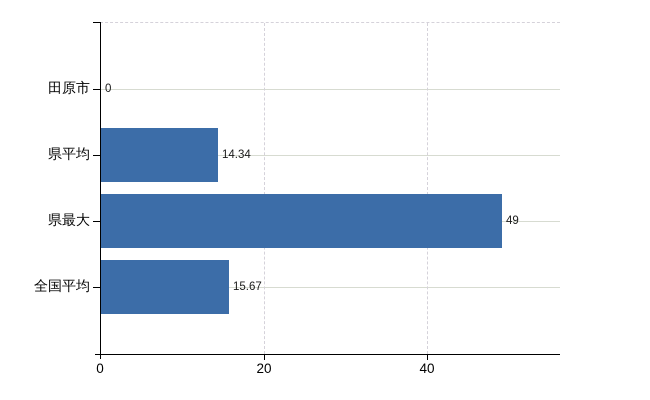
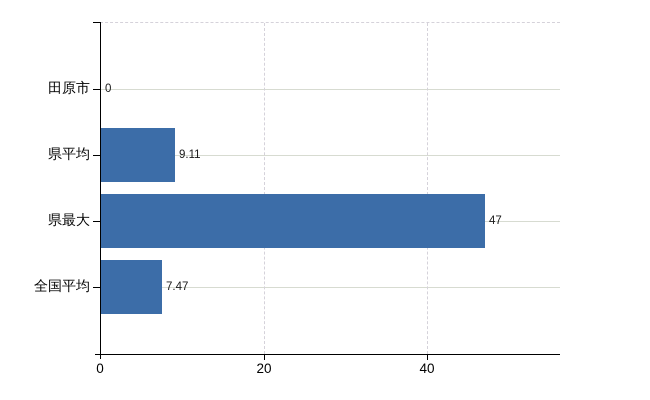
県平均: 14.34 -> 9.11
県最大: 49 -> 47
全国平均: 15.67 -> 7.47
